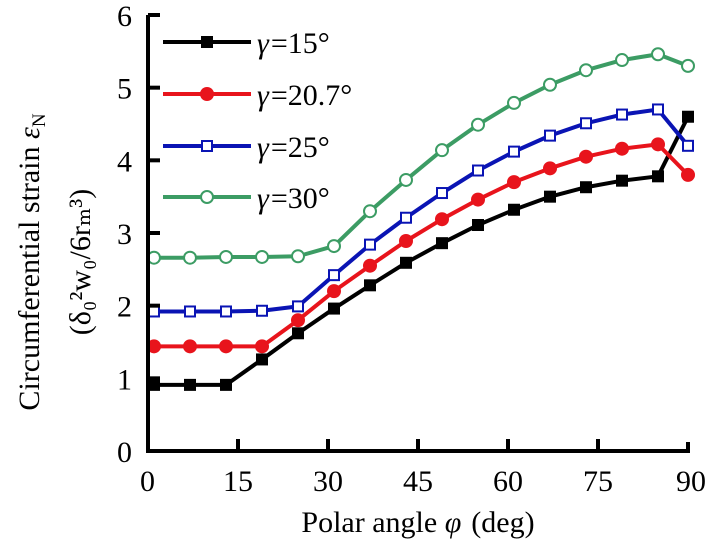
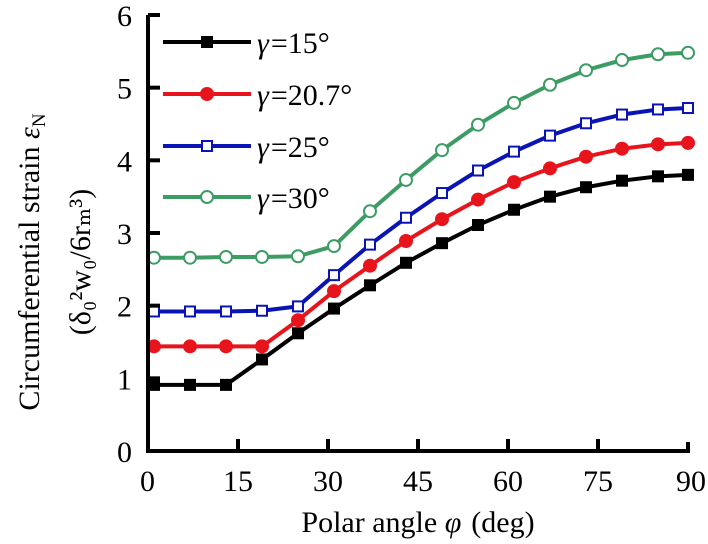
γ=15°/90: 4.6 -> 3.8
γ=20.7°/90: 3.8 -> 4.2
γ=25°/90: 4.2 -> 4.7
γ=30°/90: 5.3 -> 5.5
